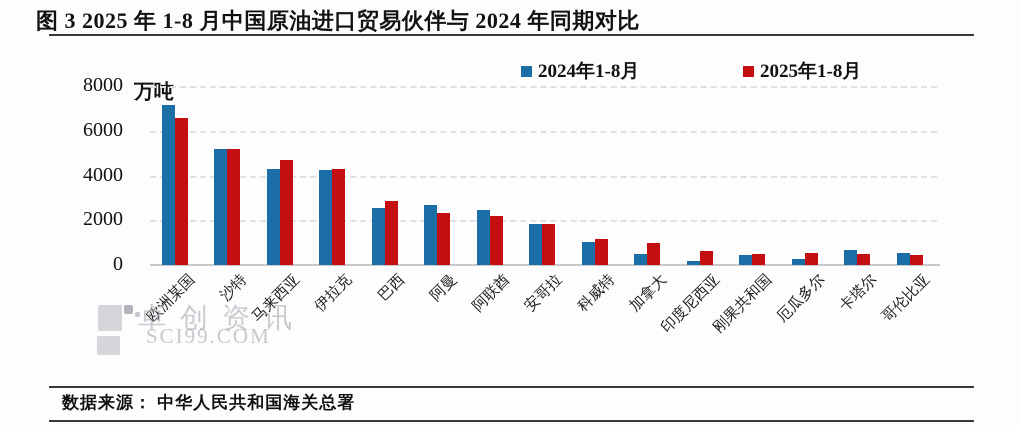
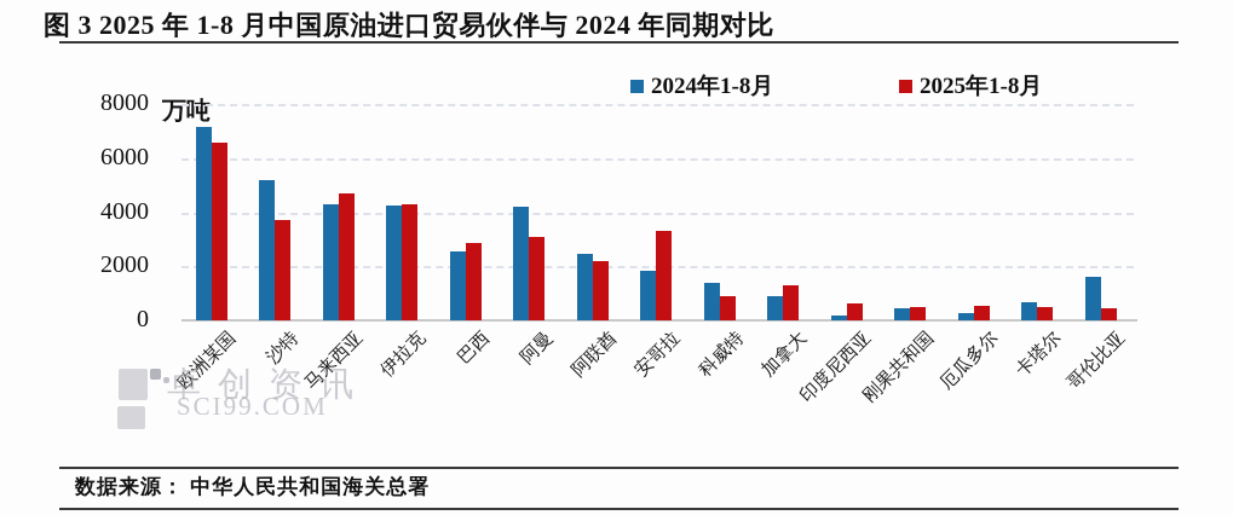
2025年1-8月/沙特: 5200 -> 3700
2024年1-8月/阿曼: 2700 -> 4200
2025年1-8月/阿曼: 2300 -> 3100
2025年1-8月/安哥拉: 1800 -> 3300
2024年1-8月/科威特: 1000 -> 1400
2025年1-8月/科威特: 1200 -> 900
2024年1-8月/加拿大: 500 -> 900
2025年1-8月/加拿大: 1000 -> 1300
2024年1-8月/哥伦比亚: 500 -> 1600
